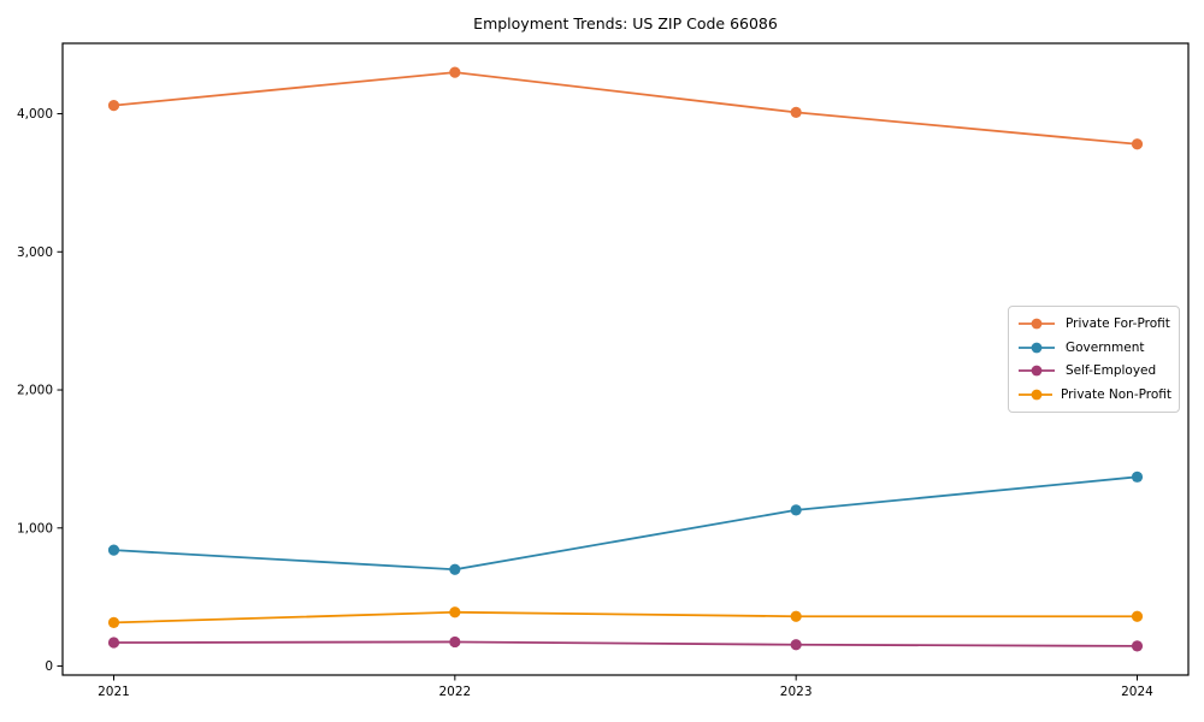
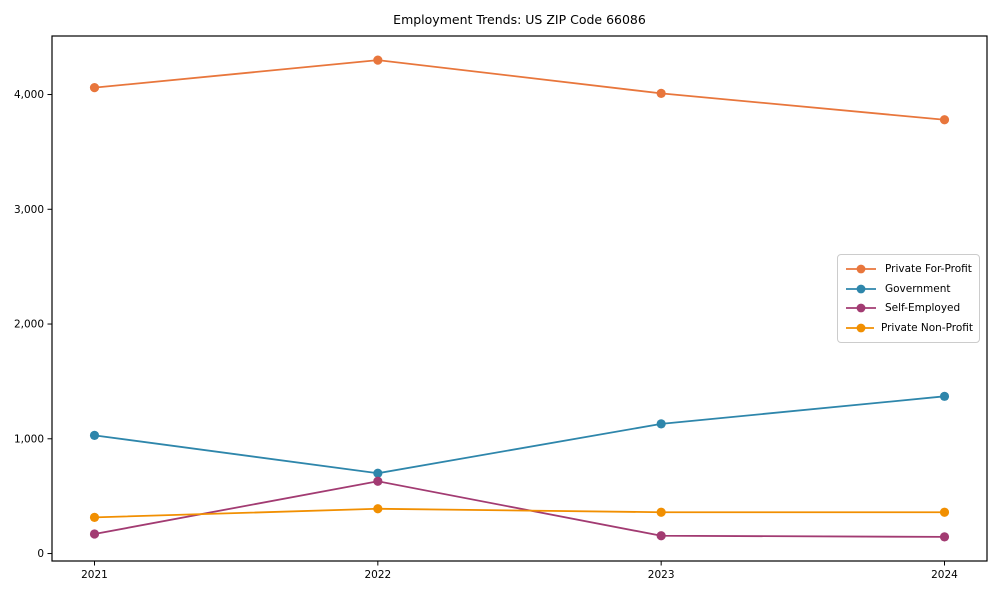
Government/2021: 840 -> 1030
Self-Employed/2022: 180 -> 630
